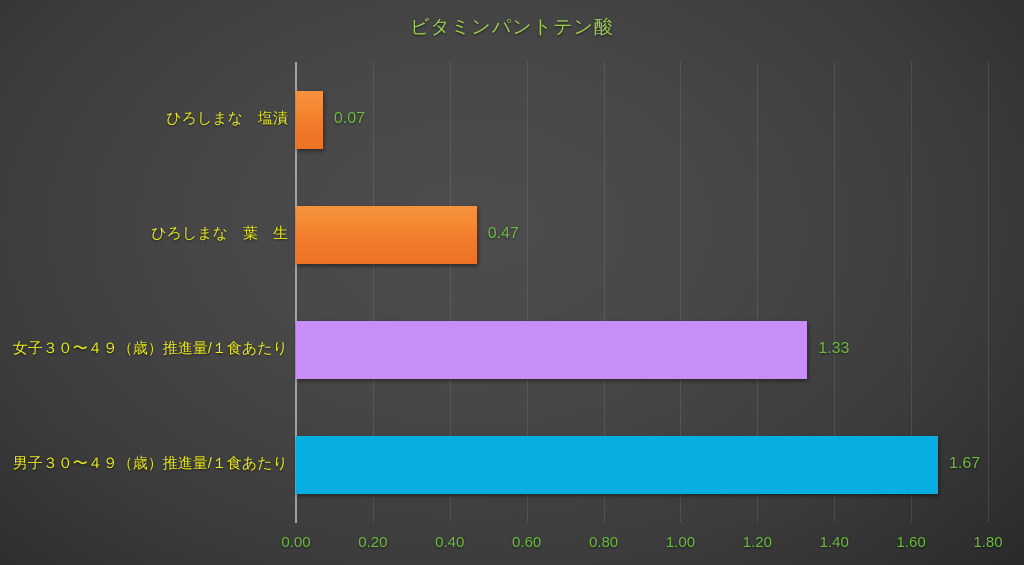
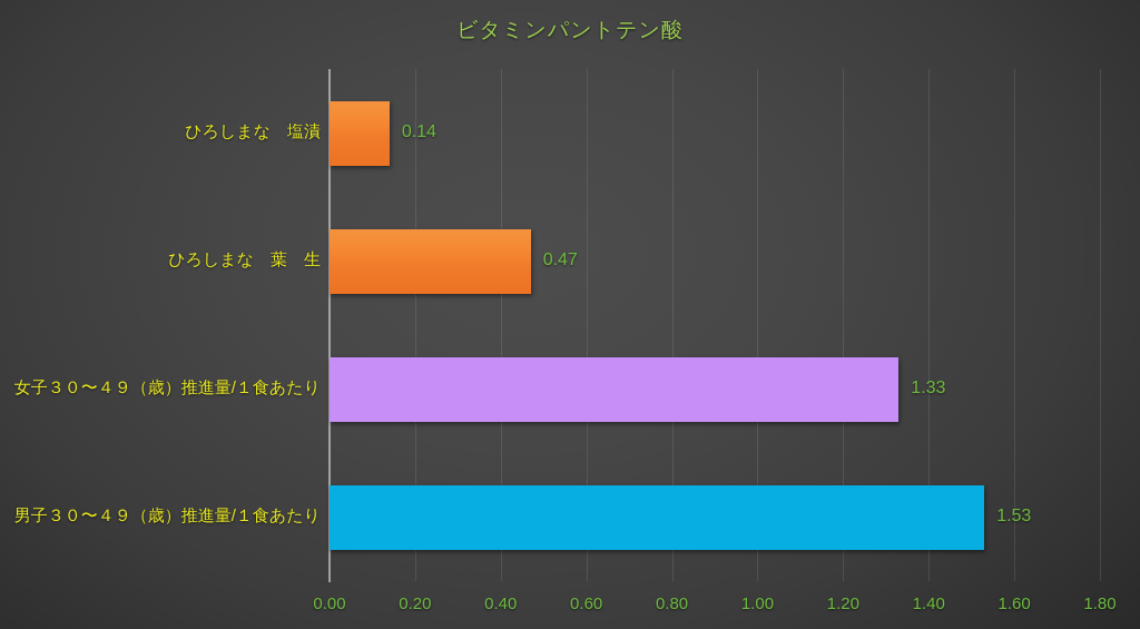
ひろしまな 塩漬: 0.07 -> 0.14
男子３０〜４９（歳）推進量/１食あたり: 1.67 -> 1.53
